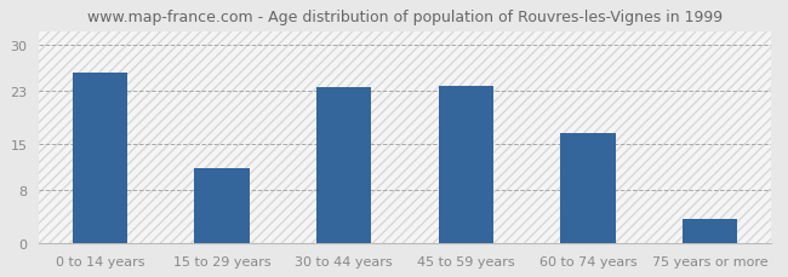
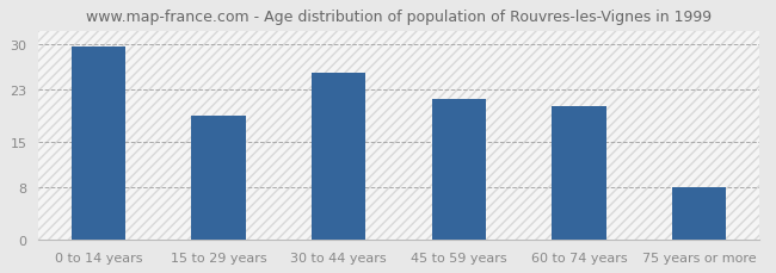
0 to 14 years: 25.8 -> 29.5
15 to 29 years: 11.4 -> 19.0
30 to 44 years: 23.6 -> 25.5
45 to 59 years: 23.8 -> 21.5
60 to 74 years: 16.6 -> 20.5
75 years or more: 3.6 -> 8.0
